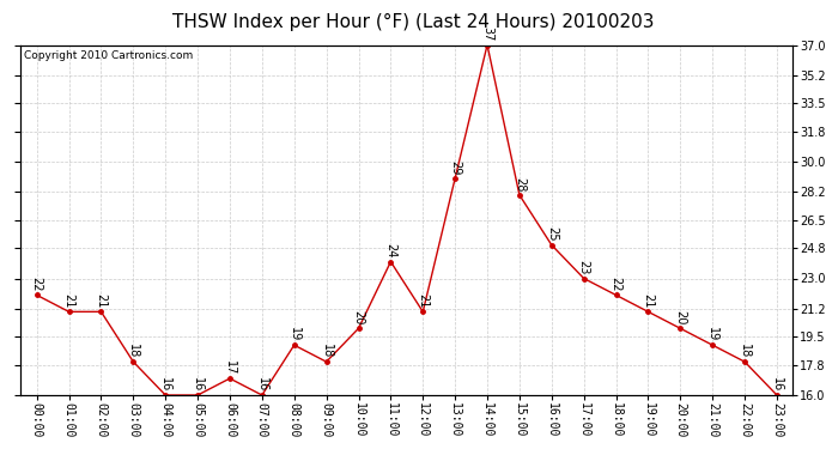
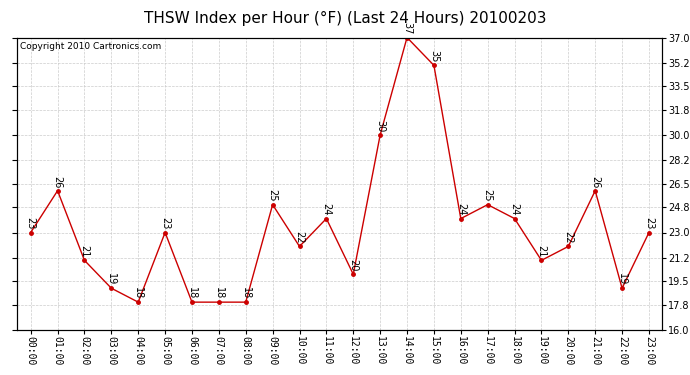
00:00: 22 -> 23
01:00: 21 -> 26
03:00: 18 -> 19
04:00: 16 -> 18
05:00: 16 -> 23
06:00: 17 -> 18
07:00: 16 -> 18
08:00: 19 -> 18
09:00: 18 -> 25
10:00: 20 -> 22
12:00: 21 -> 20
13:00: 29 -> 30
15:00: 28 -> 35
16:00: 25 -> 24
17:00: 23 -> 25
18:00: 22 -> 24
20:00: 20 -> 22
21:00: 19 -> 26
22:00: 18 -> 19
23:00: 16 -> 23
